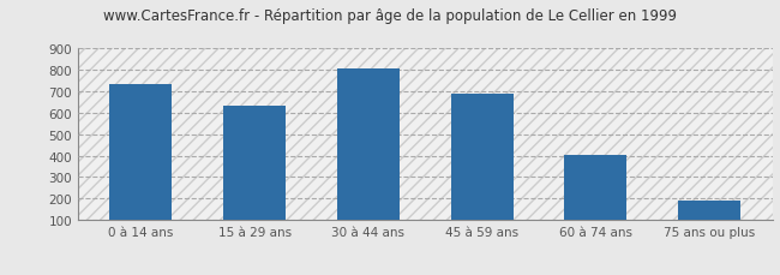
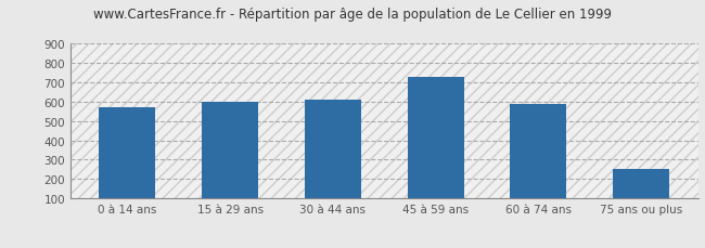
0 à 14 ans: 740 -> 570
15 à 29 ans: 640 -> 600
30 à 44 ans: 810 -> 610
45 à 59 ans: 690 -> 730
60 à 74 ans: 400 -> 590
75 ans ou plus: 190 -> 250
